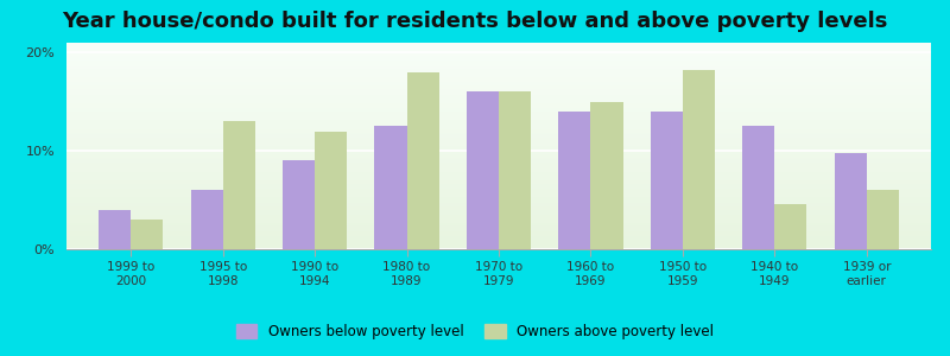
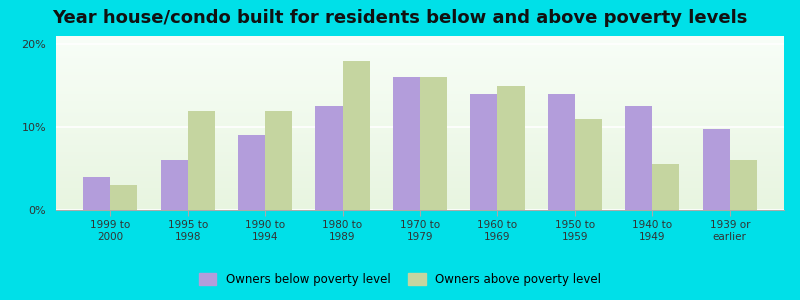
Owners above poverty level/1995 to 1998: 13.0% -> 12.0%
Owners above poverty level/1950 to 1959: 18.2% -> 11.0%
Owners above poverty level/1940 to 1949: 4.6% -> 5.5%
